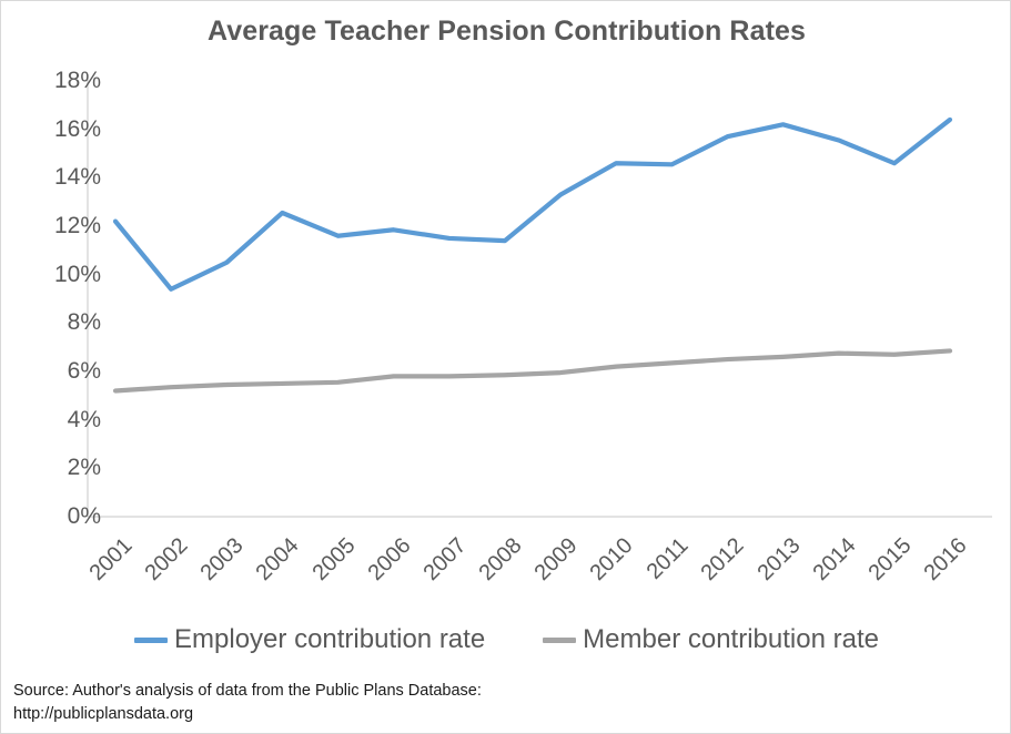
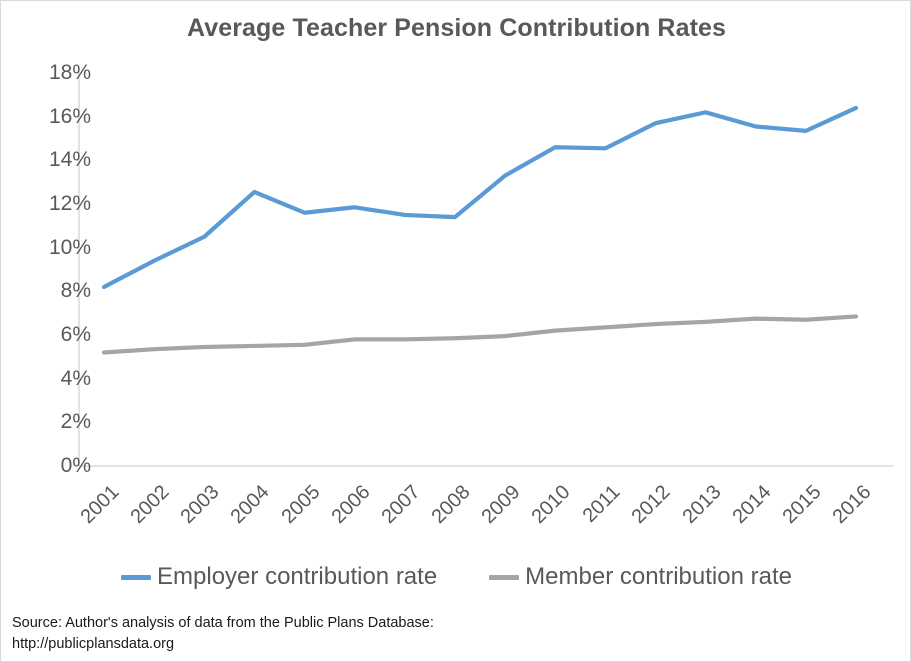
Employer contribution rate/2001: 12.2% -> 8.2%
Employer contribution rate/2015: 14.6% -> 15.3%
